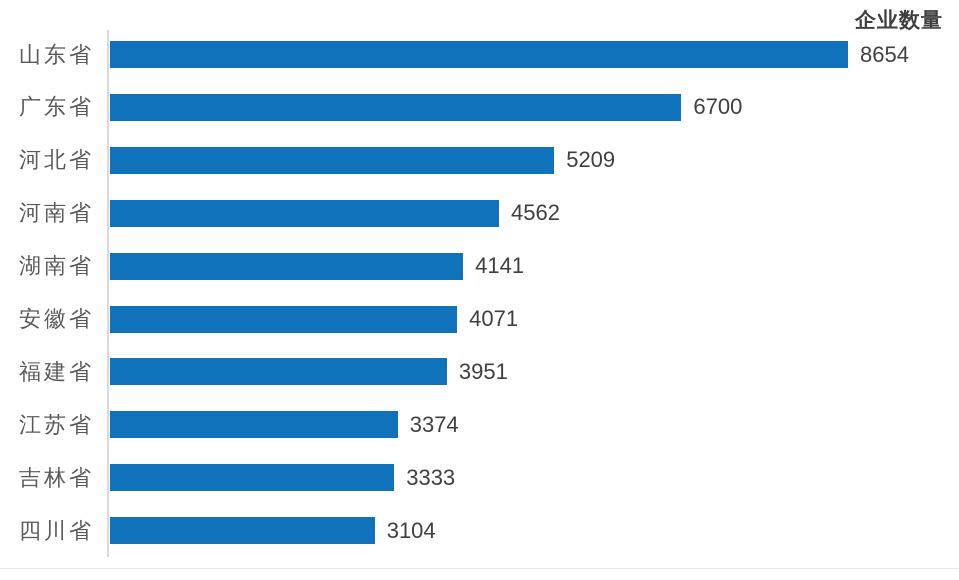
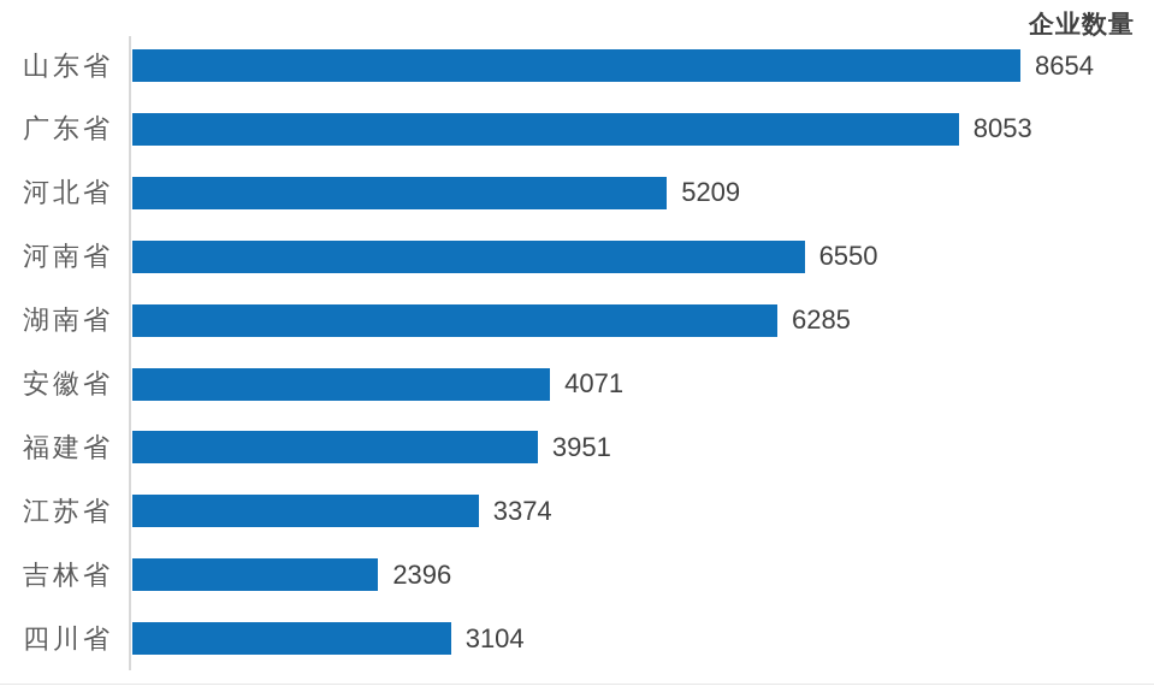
广东省: 6700 -> 8053
河南省: 4562 -> 6550
湖南省: 4141 -> 6285
吉林省: 3333 -> 2396
